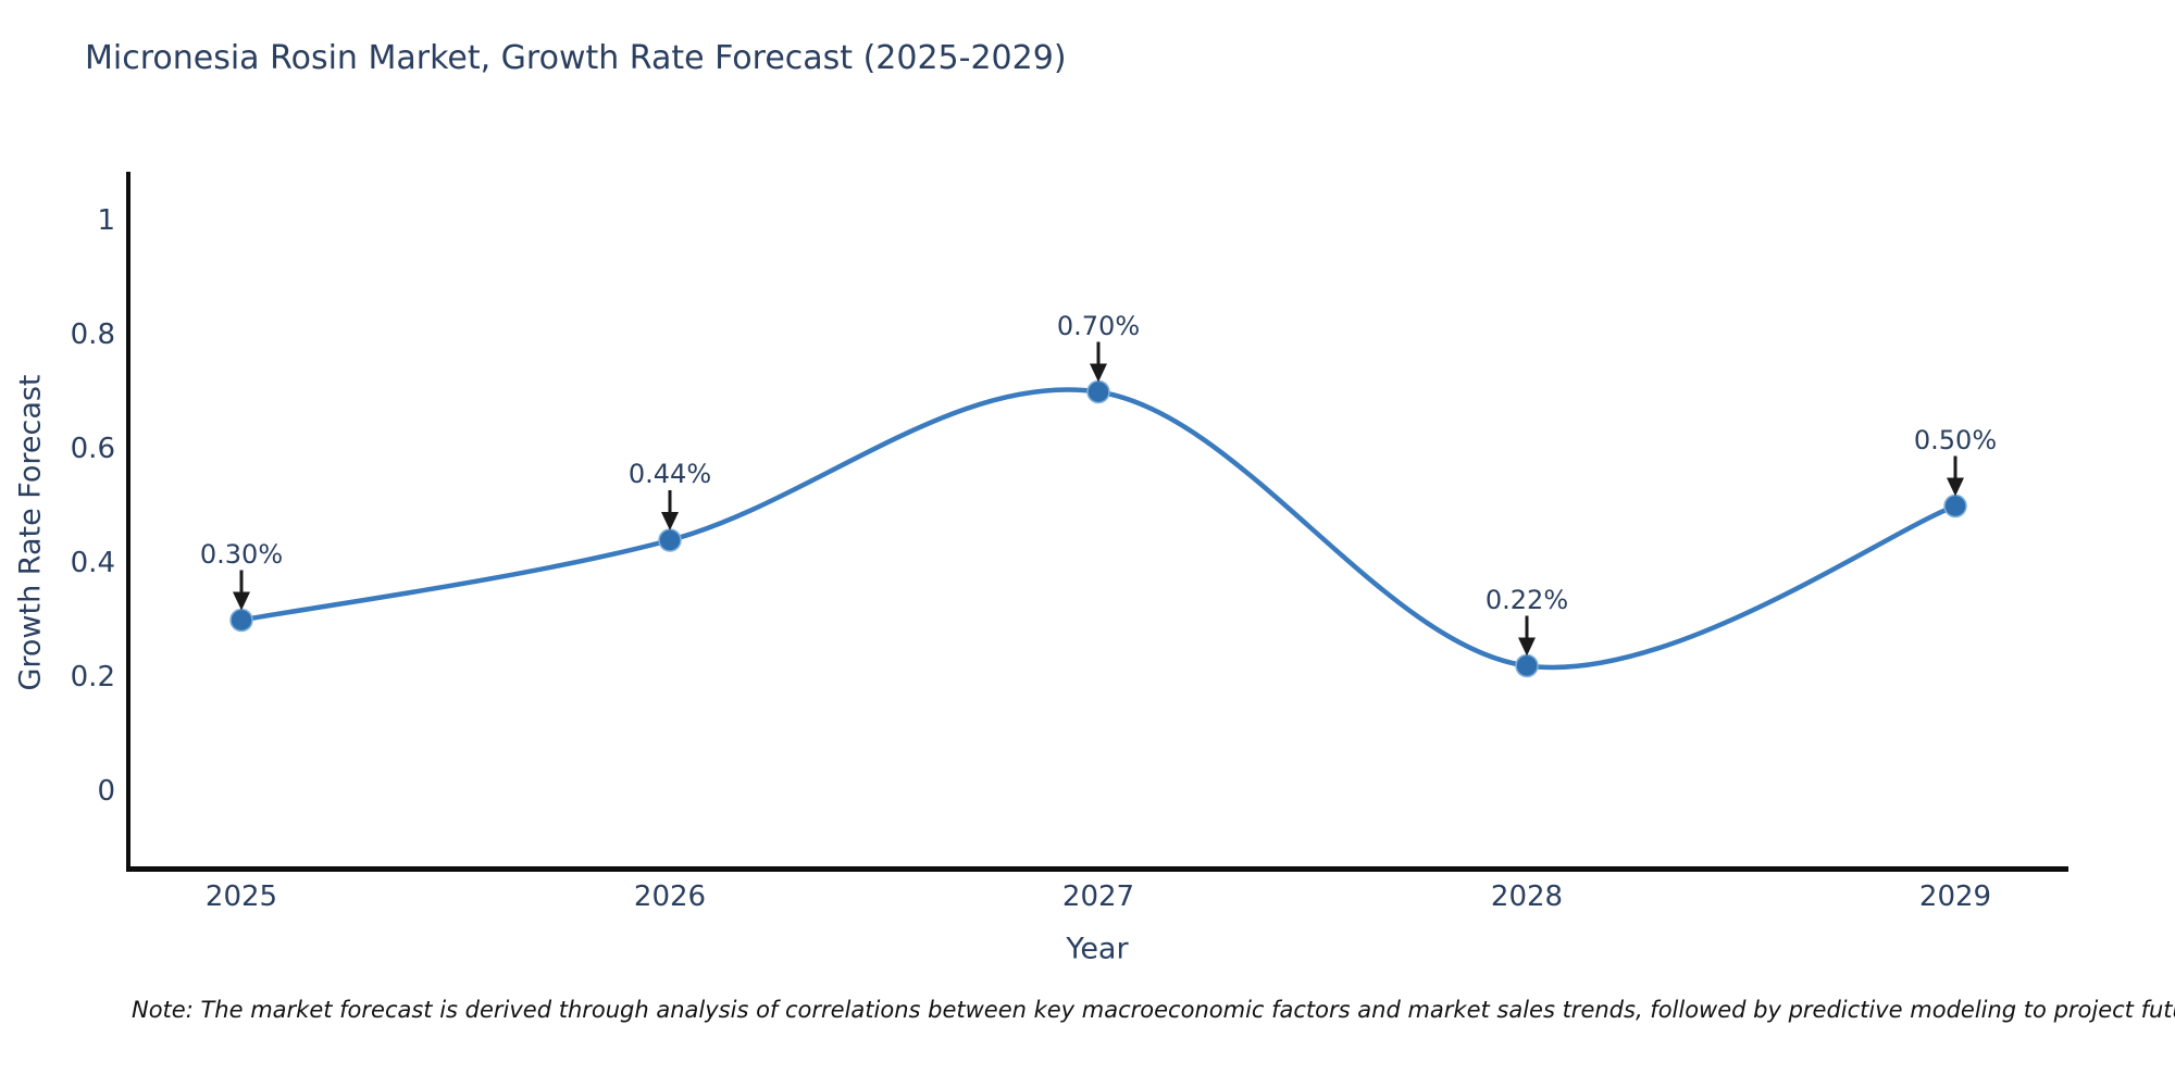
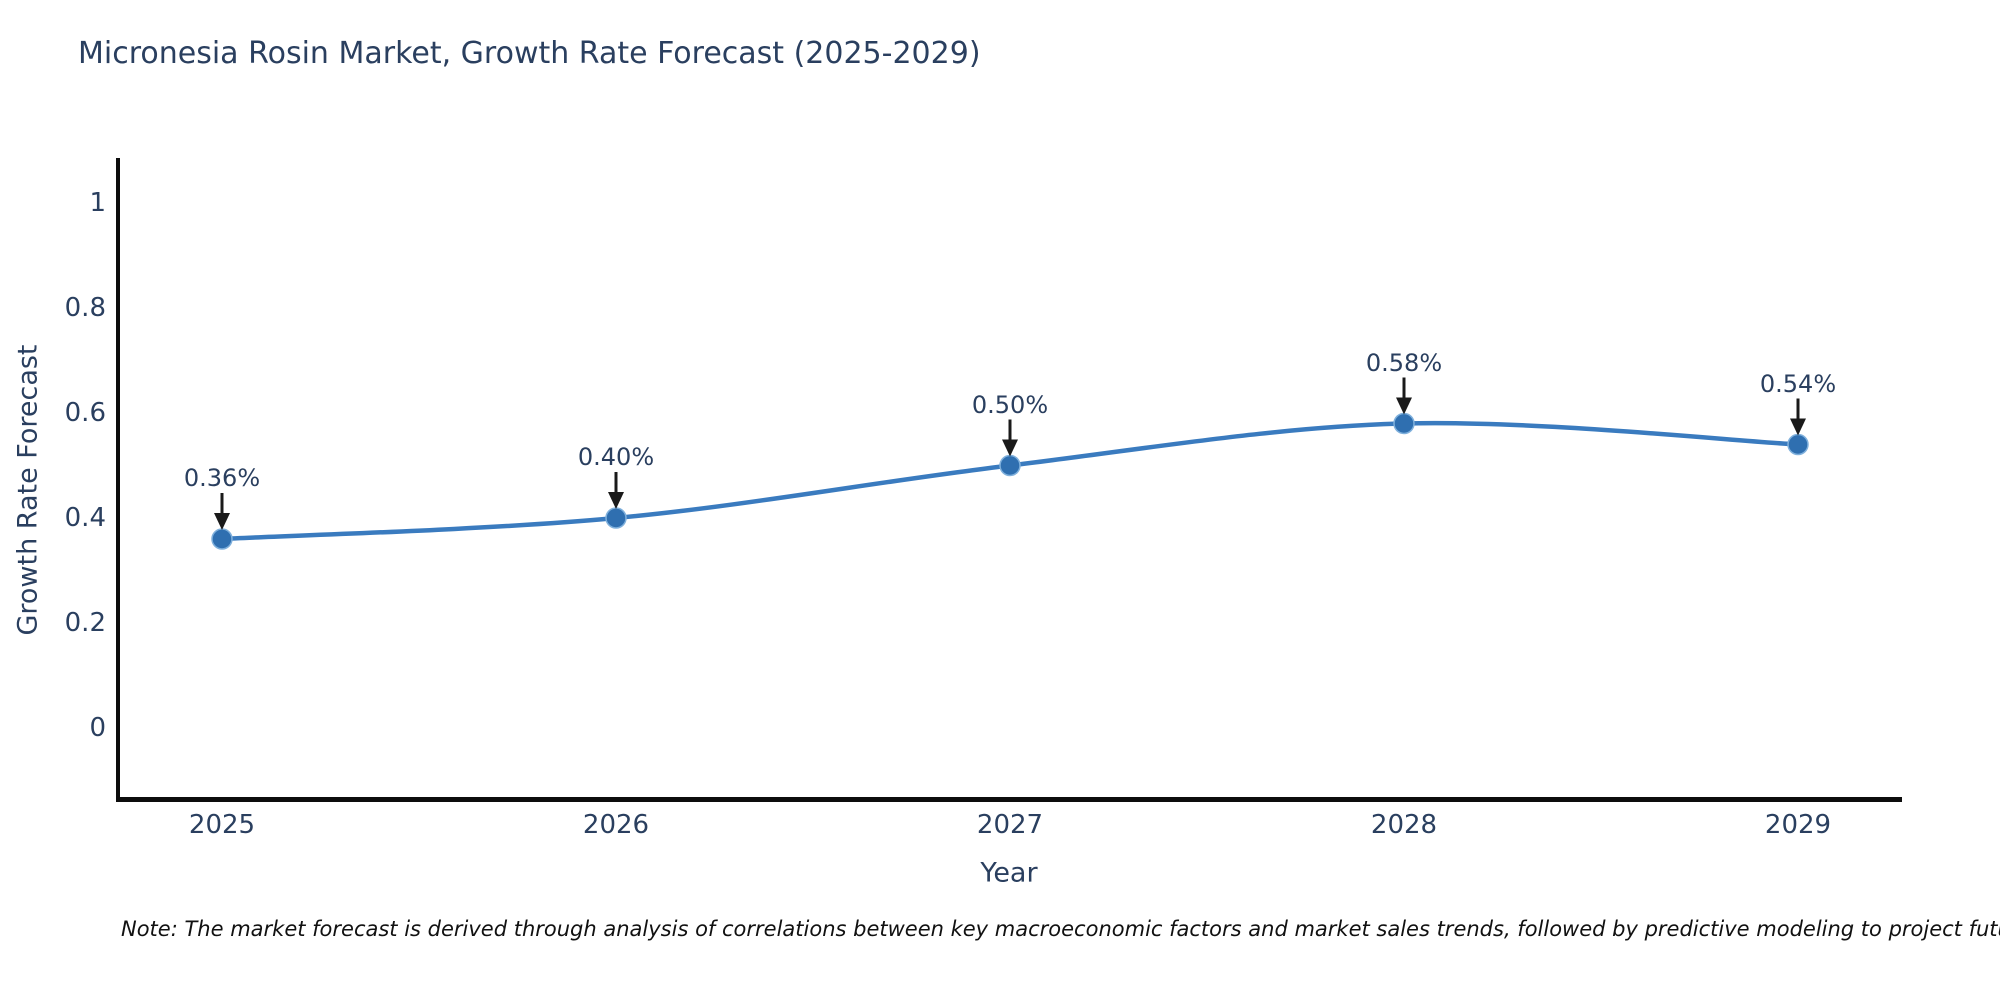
2025: 0.30% -> 0.36%
2026: 0.44% -> 0.40%
2027: 0.70% -> 0.50%
2028: 0.22% -> 0.58%
2029: 0.50% -> 0.54%
